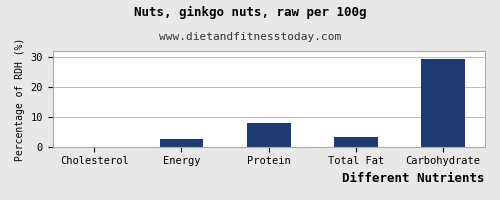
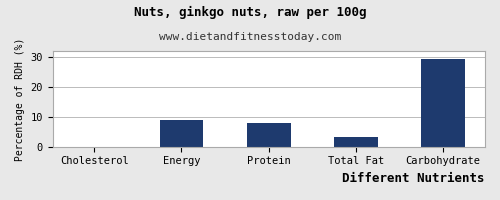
Energy: 2.5 -> 9.0
